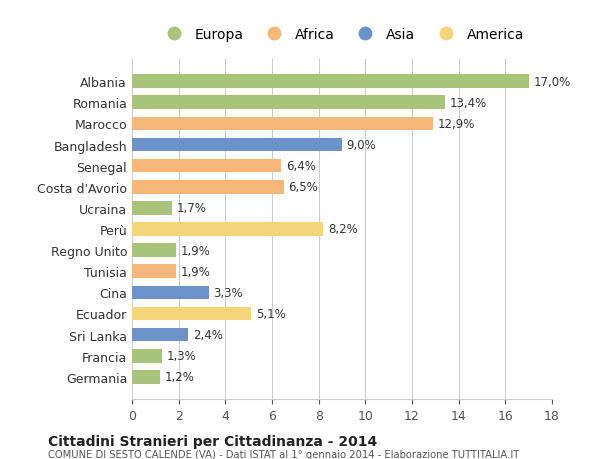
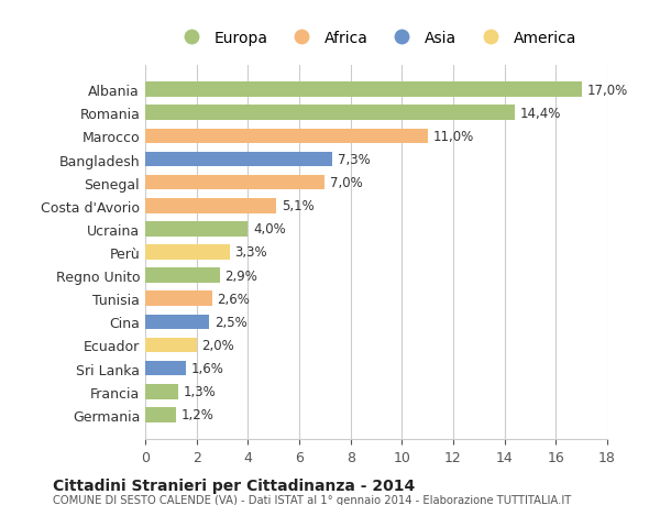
Romania: 13,4% -> 14,4%
Marocco: 12,9% -> 11,0%
Bangladesh: 9,0% -> 7,3%
Senegal: 6,4% -> 7,0%
Costa d'Avorio: 6,5% -> 5,1%
Ucraina: 1,7% -> 4,0%
Perù: 8,2% -> 3,3%
Regno Unito: 1,9% -> 2,9%
Tunisia: 1,9% -> 2,6%
Cina: 3,3% -> 2,5%
Ecuador: 5,1% -> 2,0%
Sri Lanka: 2,4% -> 1,6%
